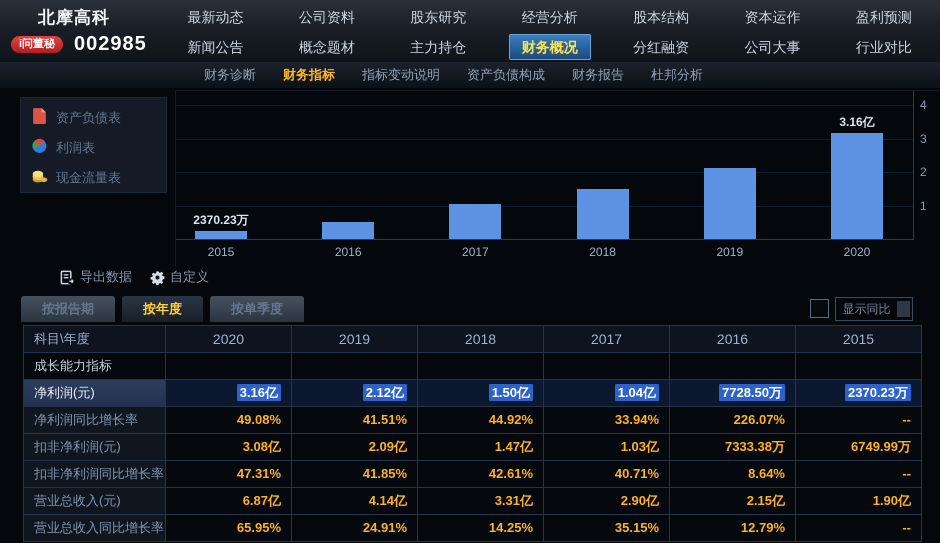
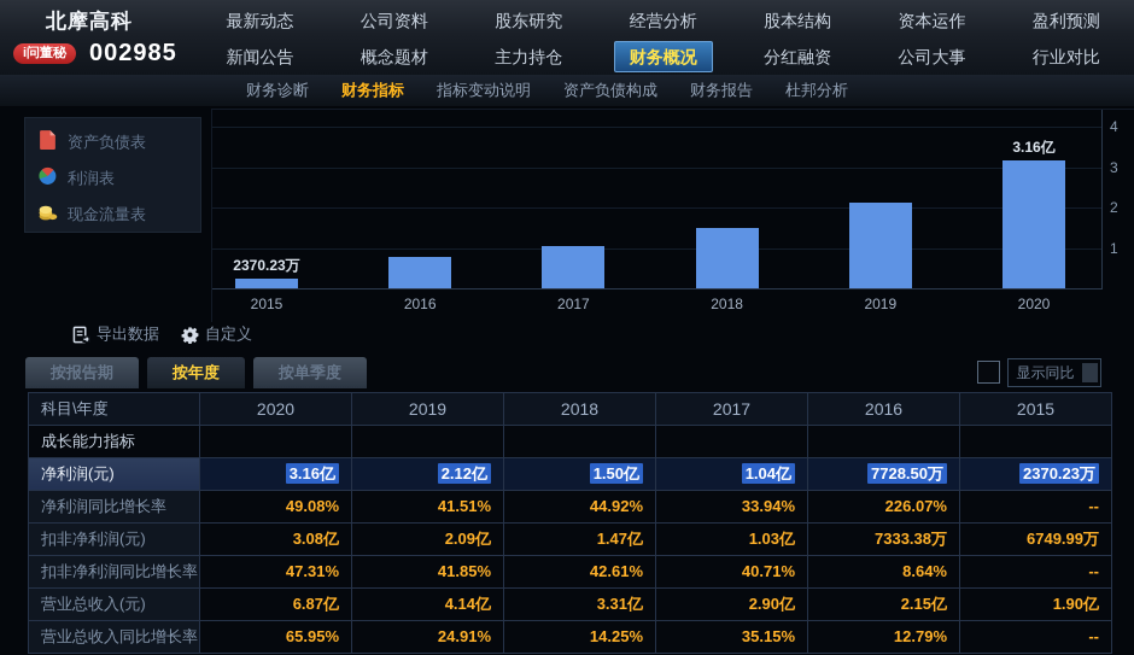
2016: 0.5 -> 0.8
